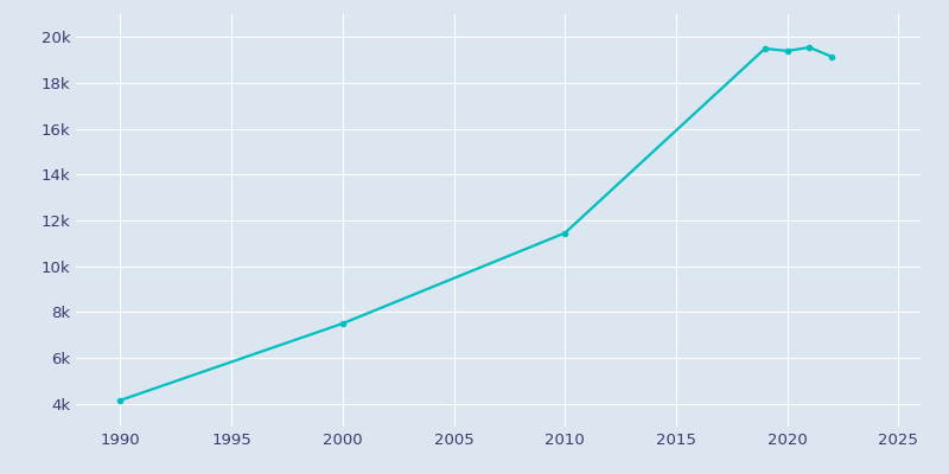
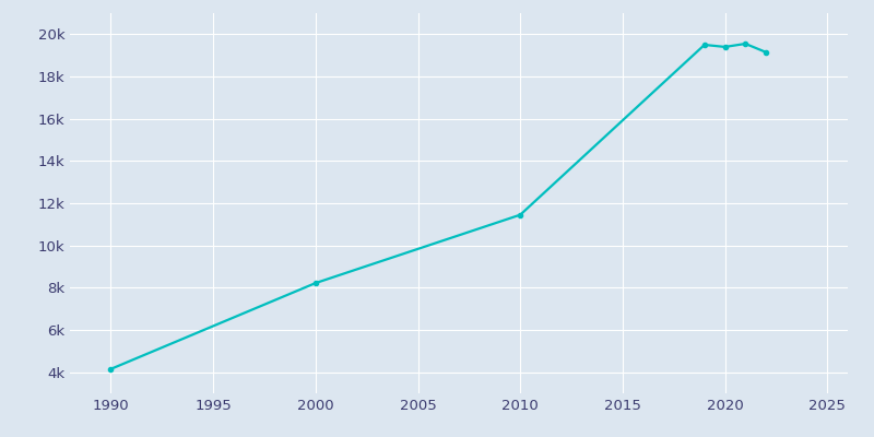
2000: 7.5k -> 8.2k
